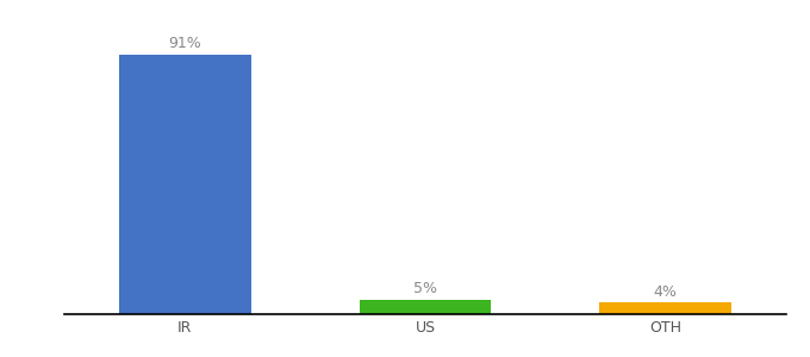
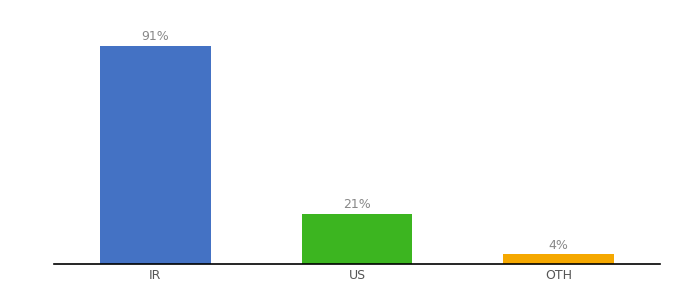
US: 5% -> 21%
